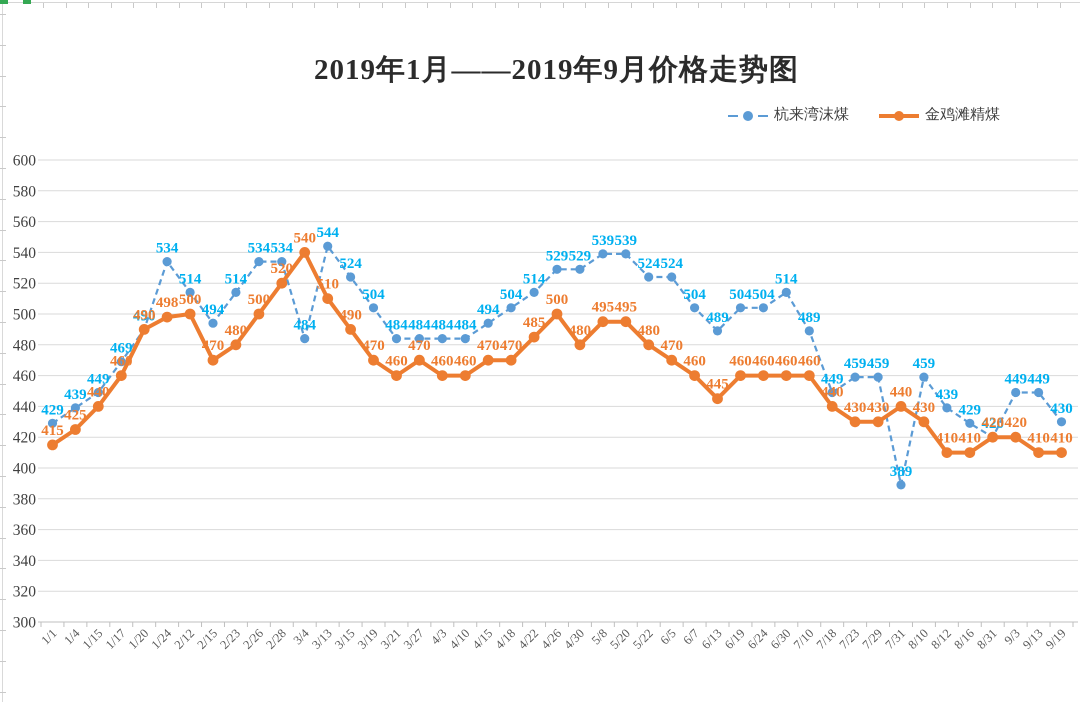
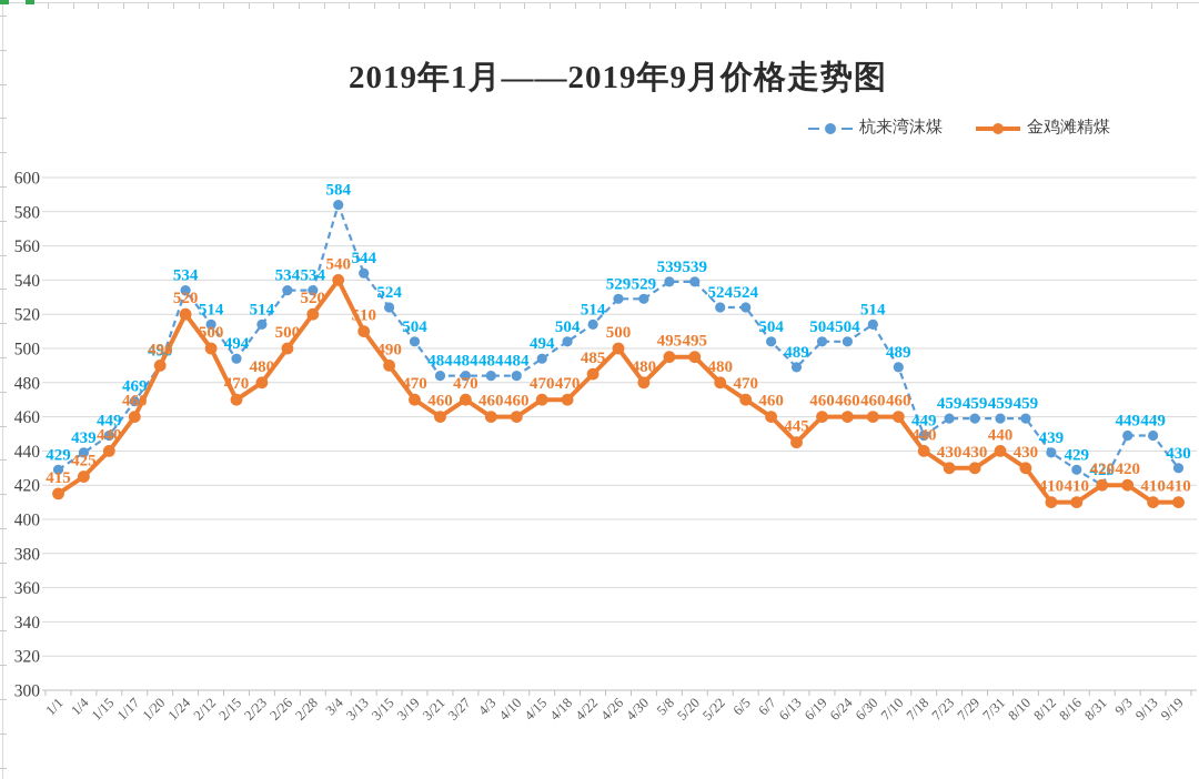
金鸡滩精煤/1/24: 498 -> 520
杭来湾沫煤/3/4: 484 -> 584
杭来湾沫煤/7/31: 389 -> 459
